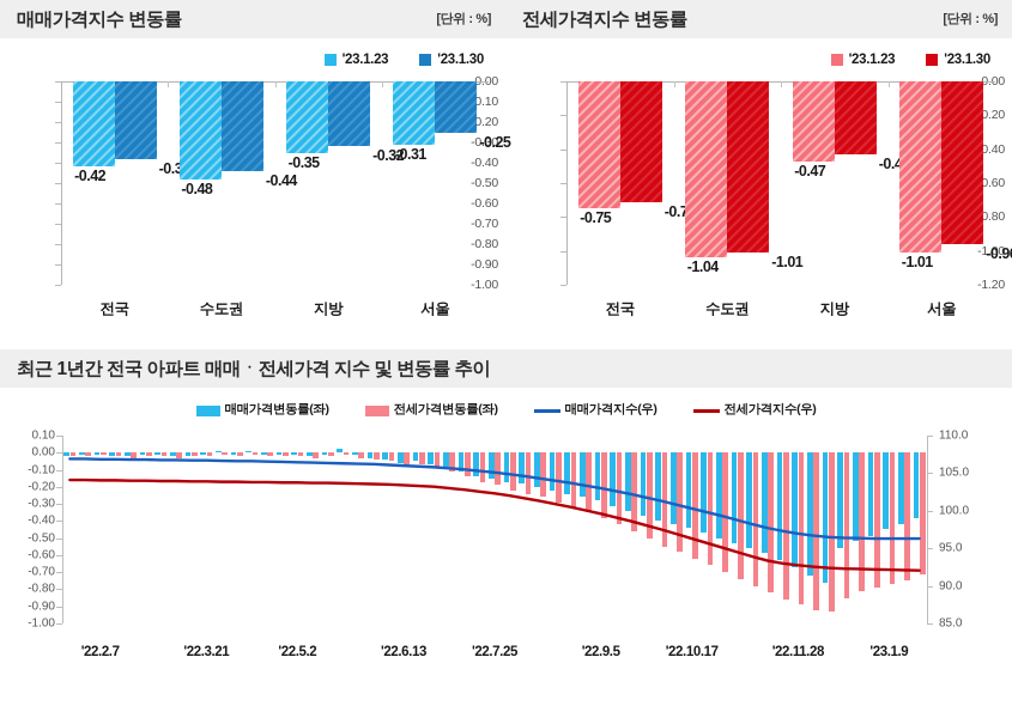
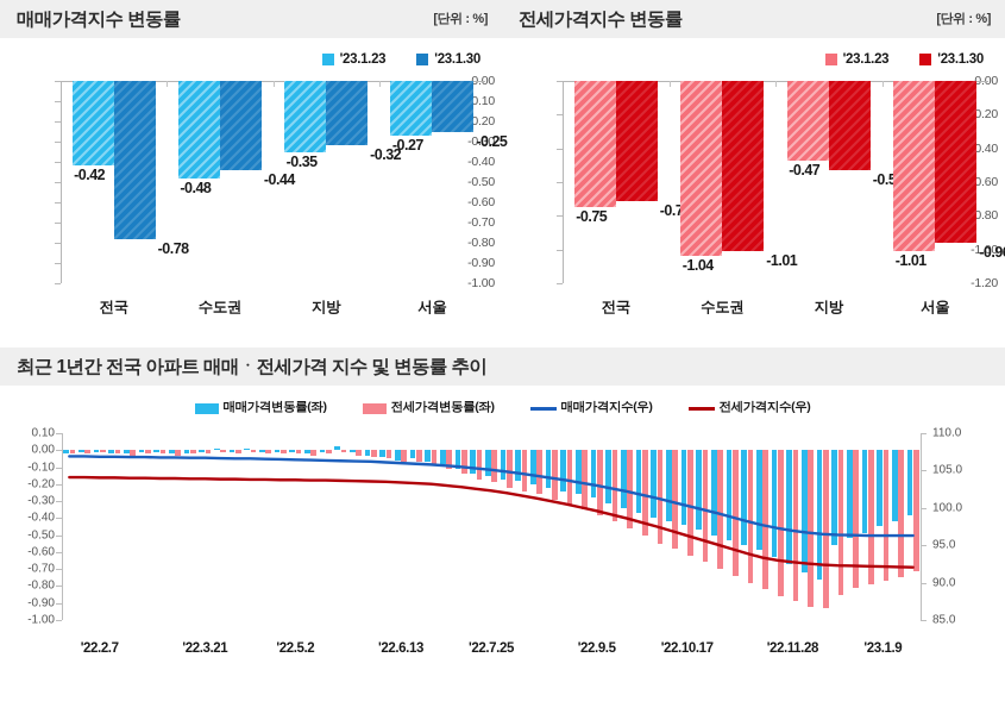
매매가격지수 변동률/'23.1.30/전국: -0.38 -> -0.78
매매가격지수 변동률/'23.1.23/서울: -0.31 -> -0.27
전세가격지수 변동률/'23.1.30/지방: -0.43 -> -0.53
